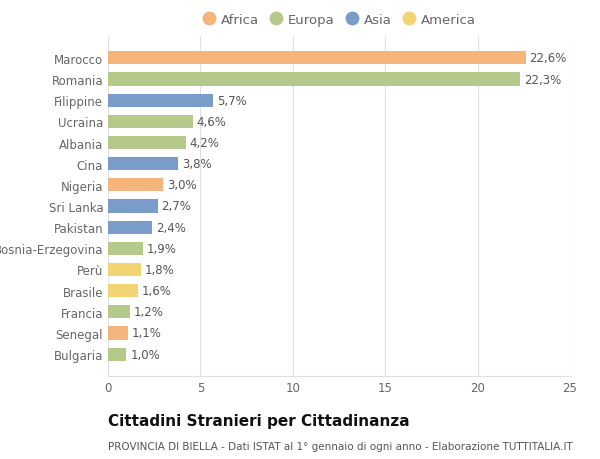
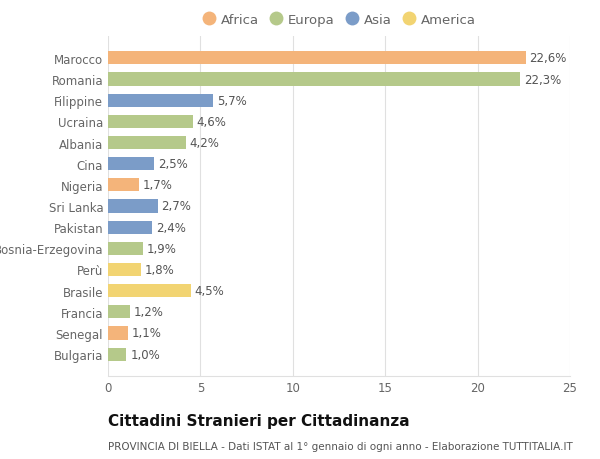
Cina: 3,8% -> 2,5%
Nigeria: 3,0% -> 1,7%
Brasile: 1,6% -> 4,5%
